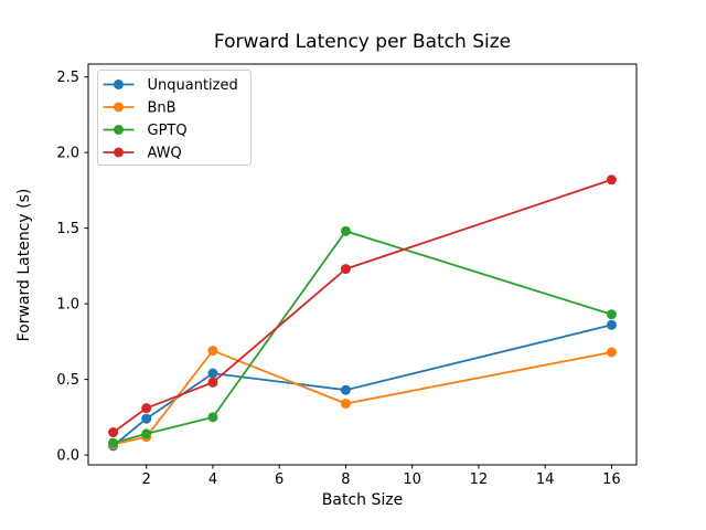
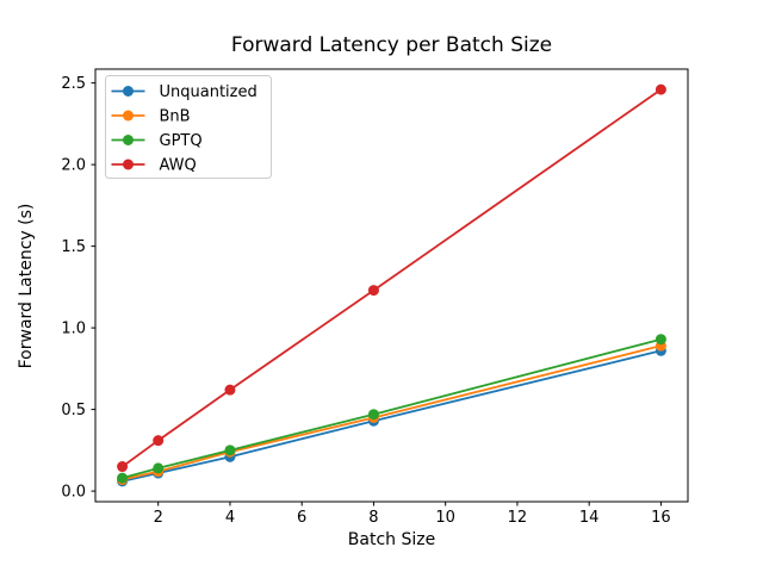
Unquantized/2: 0.24 -> 0.11
Unquantized/4: 0.54 -> 0.21
BnB/4: 0.69 -> 0.24
AWQ/4: 0.48 -> 0.62
BnB/8: 0.34 -> 0.45
GPTQ/8: 1.48 -> 0.47
BnB/16: 0.68 -> 0.89
AWQ/16: 1.82 -> 2.46
